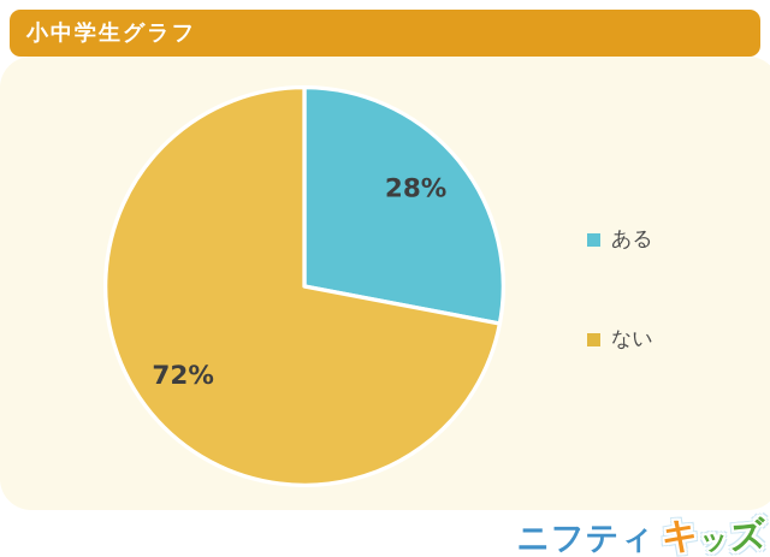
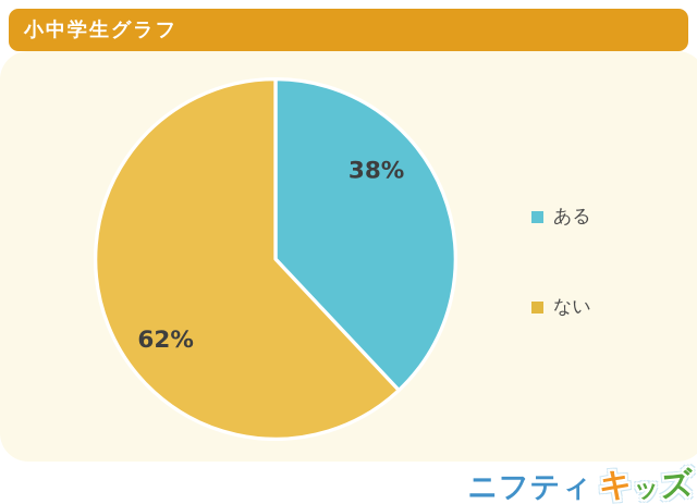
ある: 28% -> 38%
ない: 72% -> 62%
